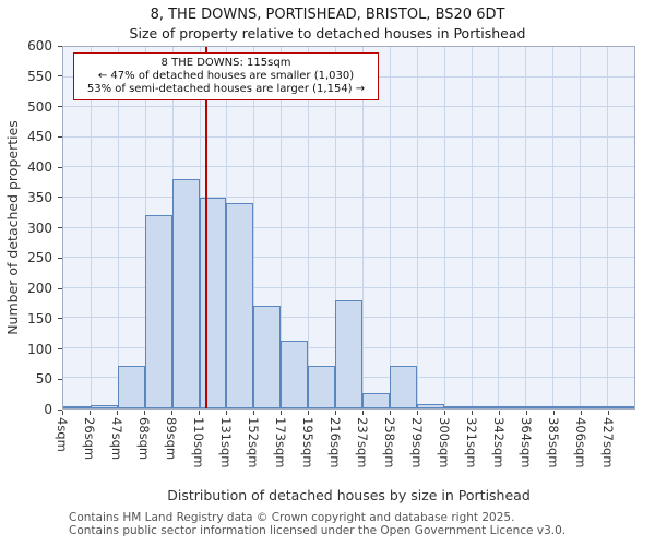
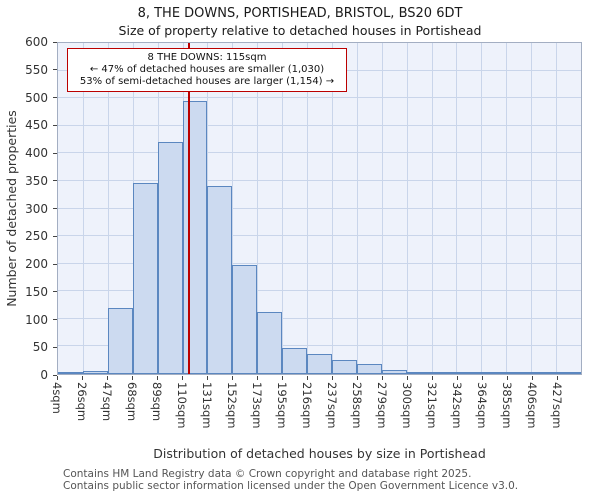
47sqm: 70 -> 120
68sqm: 320 -> 350
89sqm: 380 -> 420
110sqm: 350 -> 500
152sqm: 170 -> 200
195sqm: 70 -> 50
216sqm: 180 -> 40
258sqm: 70 -> 20
